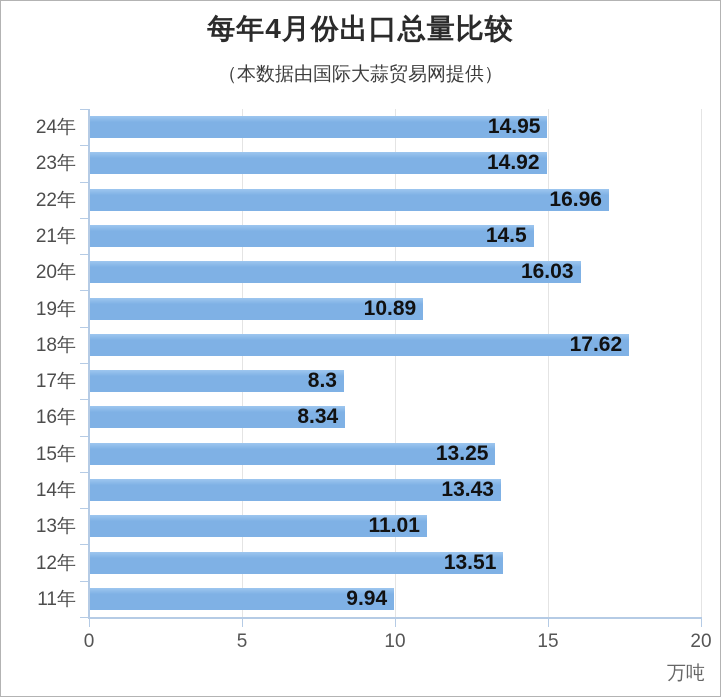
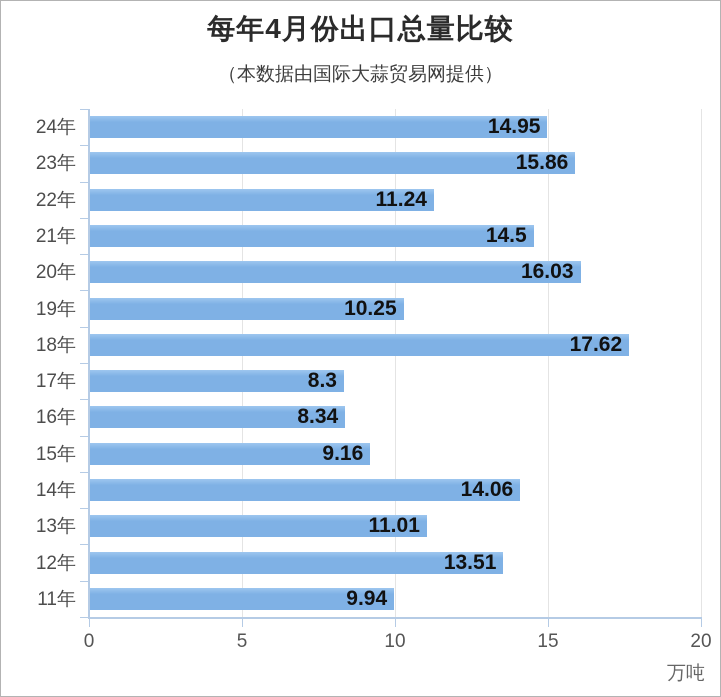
23年: 14.92 -> 15.86
22年: 16.96 -> 11.24
19年: 10.89 -> 10.25
15年: 13.25 -> 9.16
14年: 13.43 -> 14.06
